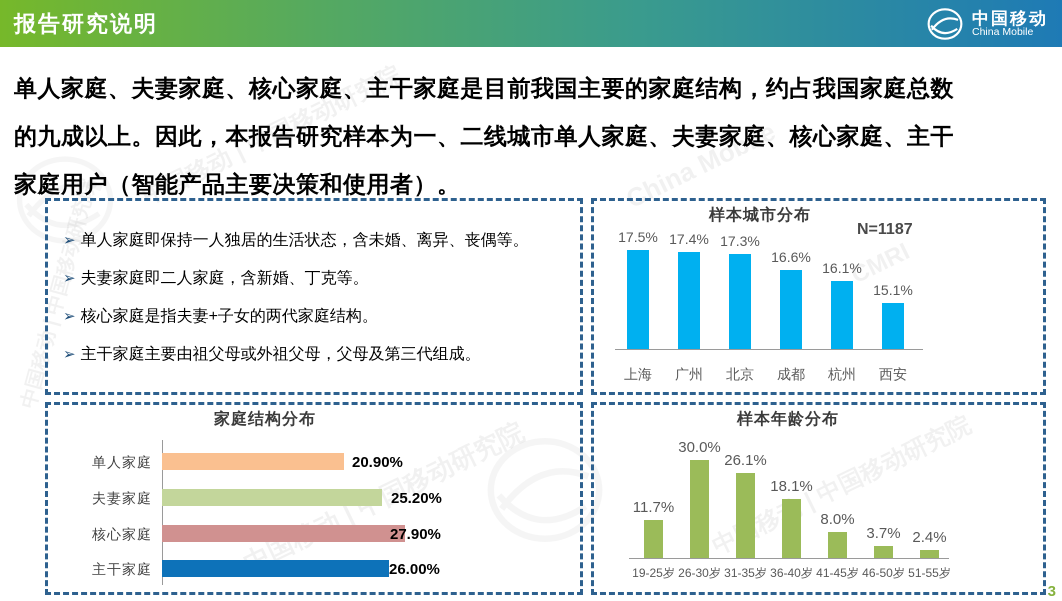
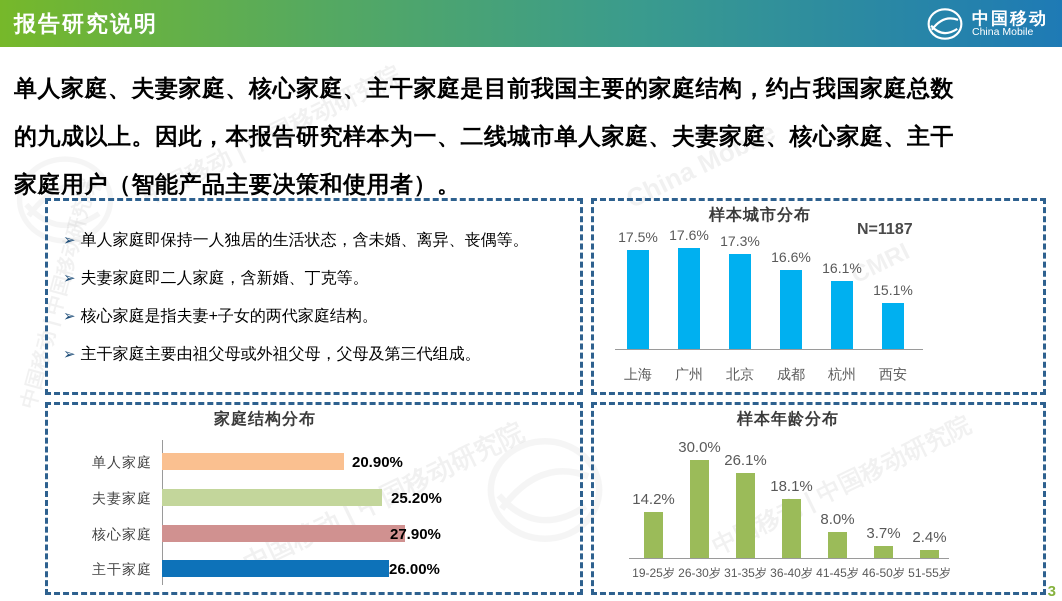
样本城市分布/广州: 17.4% -> 17.6%
样本年龄分布/19-25岁: 11.7% -> 14.2%
